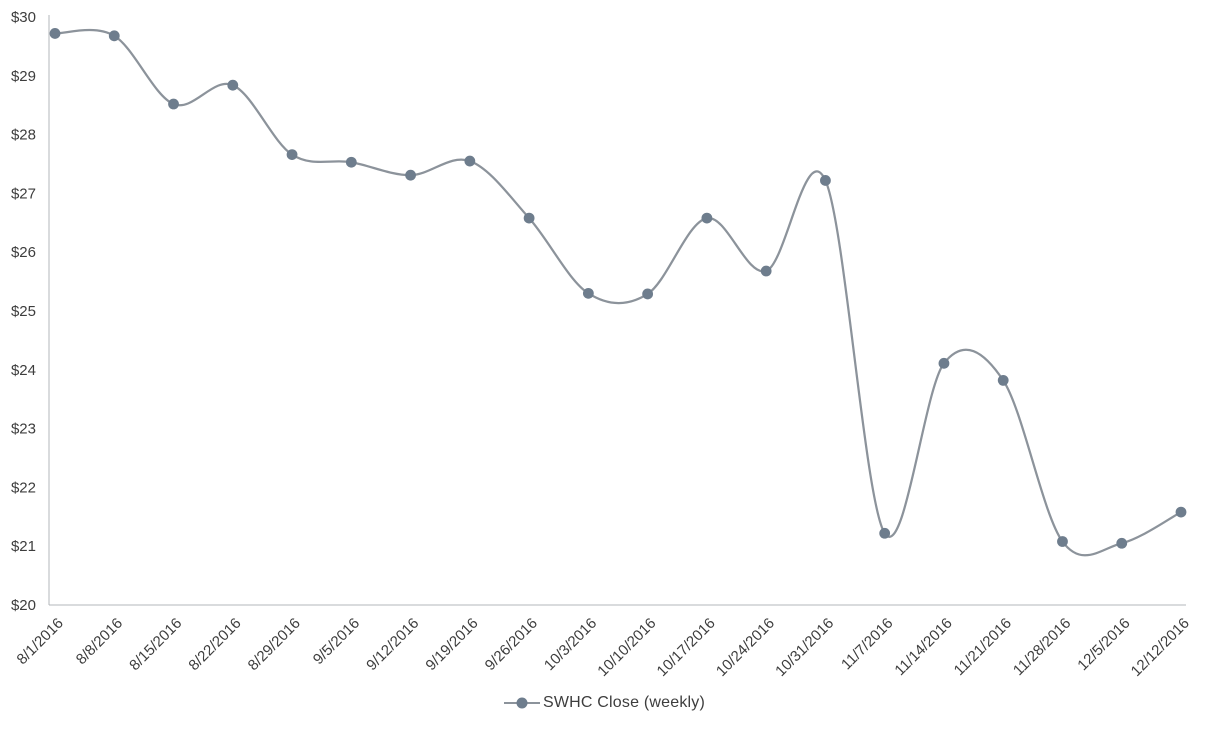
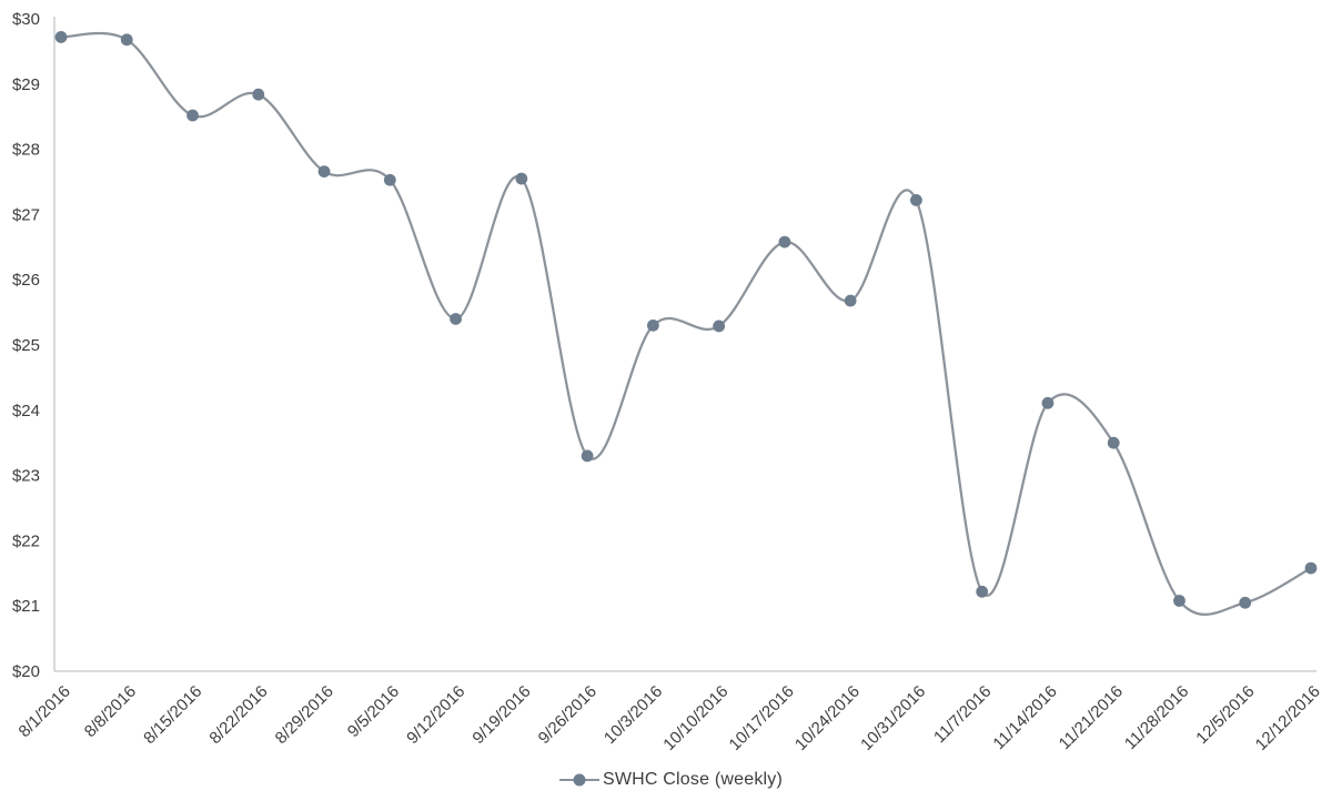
9/12/2016: $27.3 -> $25.4
9/26/2016: $26.6 -> $23.3
11/21/2016: $23.8 -> $23.5
